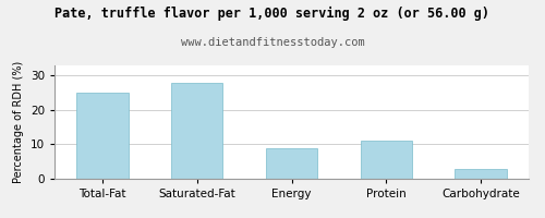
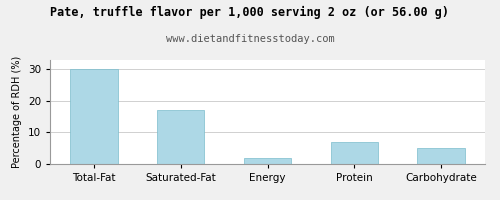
Total-Fat: 25 -> 30
Saturated-Fat: 28 -> 17
Energy: 9 -> 2
Protein: 11 -> 7
Carbohydrate: 3 -> 5
